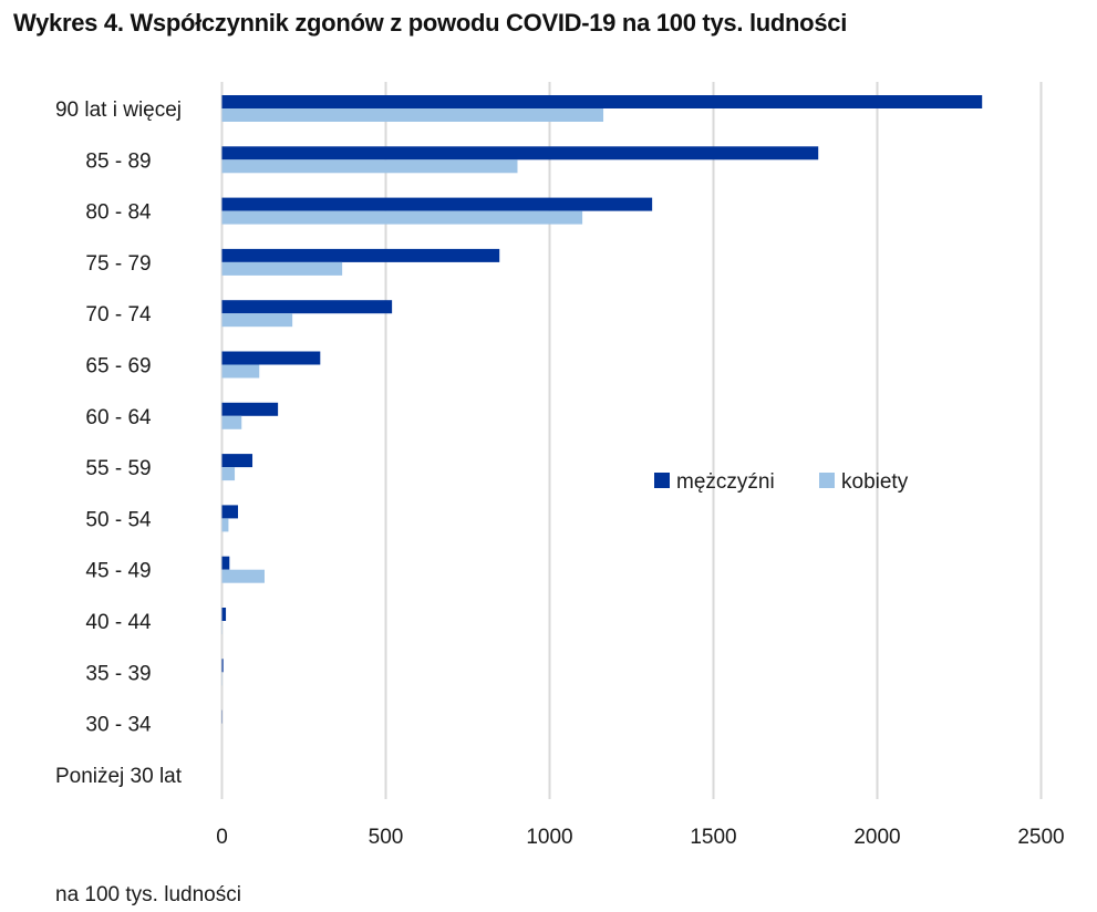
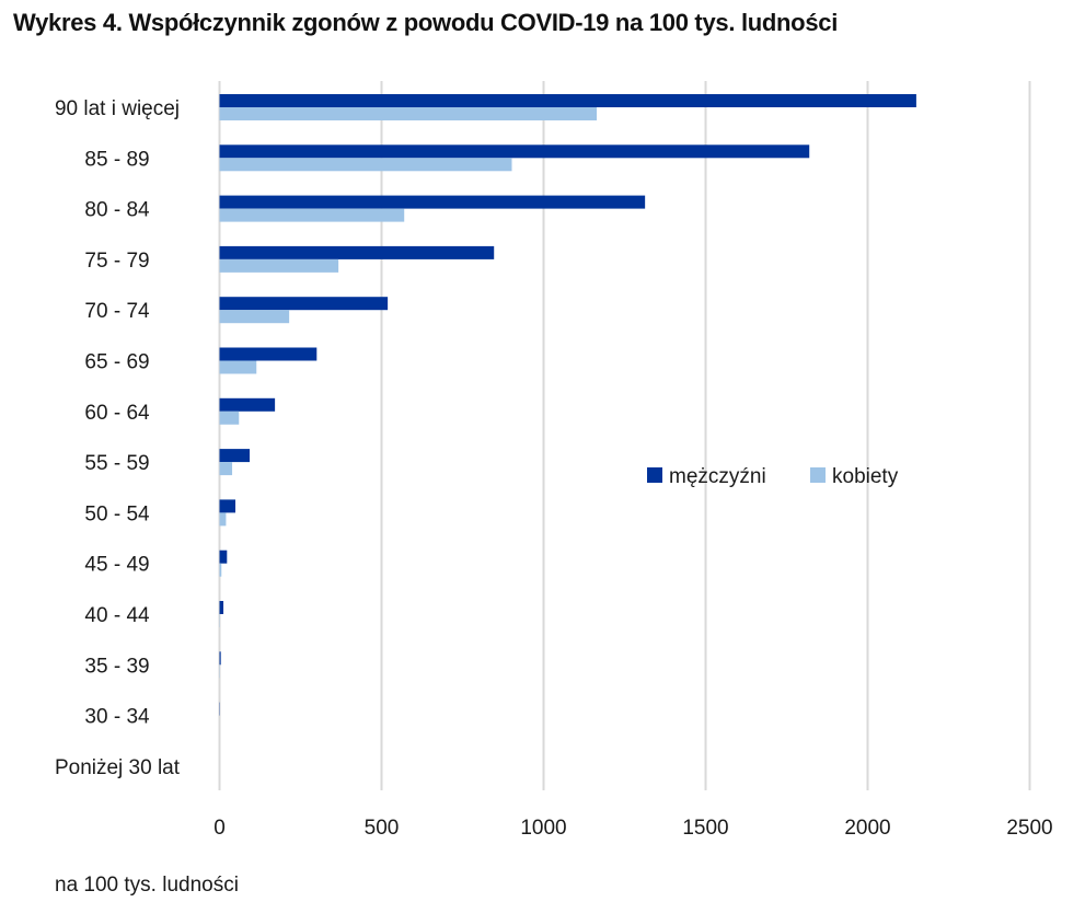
mężczyźni/90 lat i więcej: 2320 -> 2150
kobiety/80 - 84: 1100 -> 570
kobiety/45 - 49: 130 -> 10
